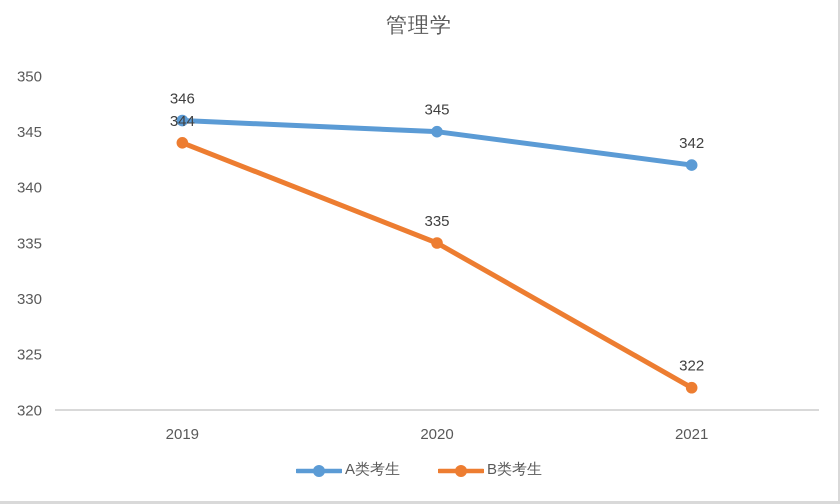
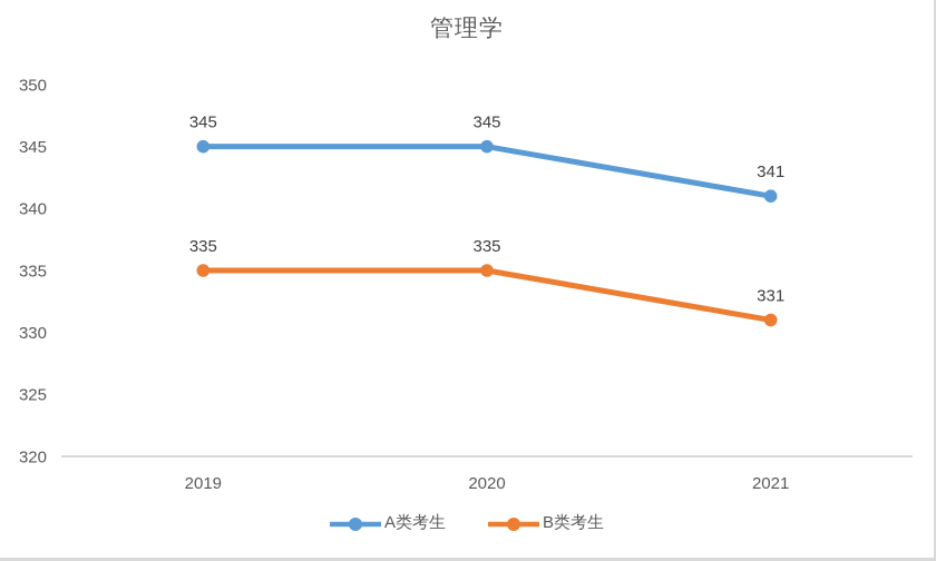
A类考生/2019: 346 -> 345
B类考生/2019: 344 -> 335
A类考生/2021: 342 -> 341
B类考生/2021: 322 -> 331
